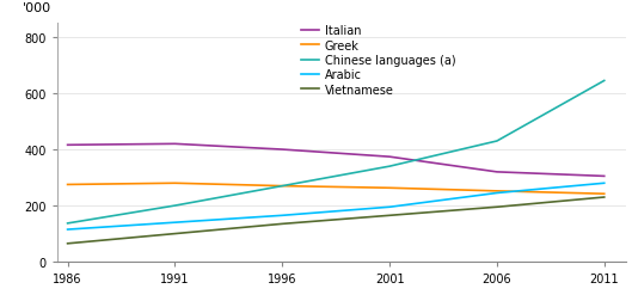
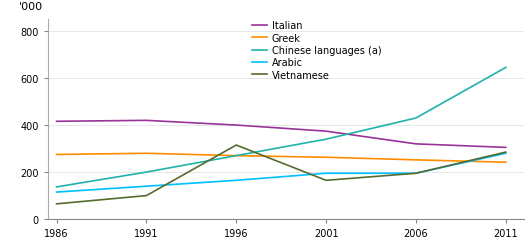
Vietnamese/1996: 135 -> 315
Arabic/2006: 245 -> 195
Vietnamese/2011: 230 -> 285
